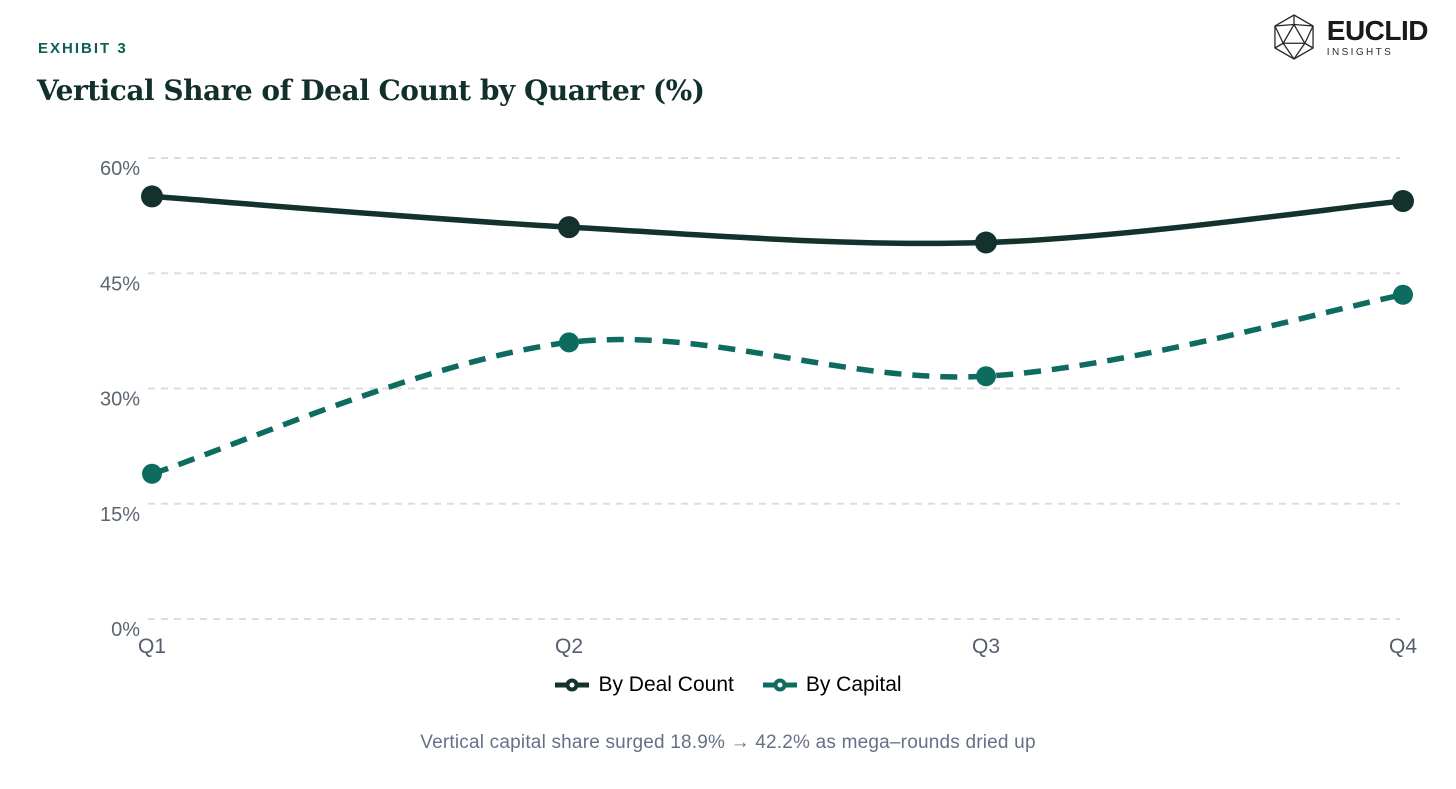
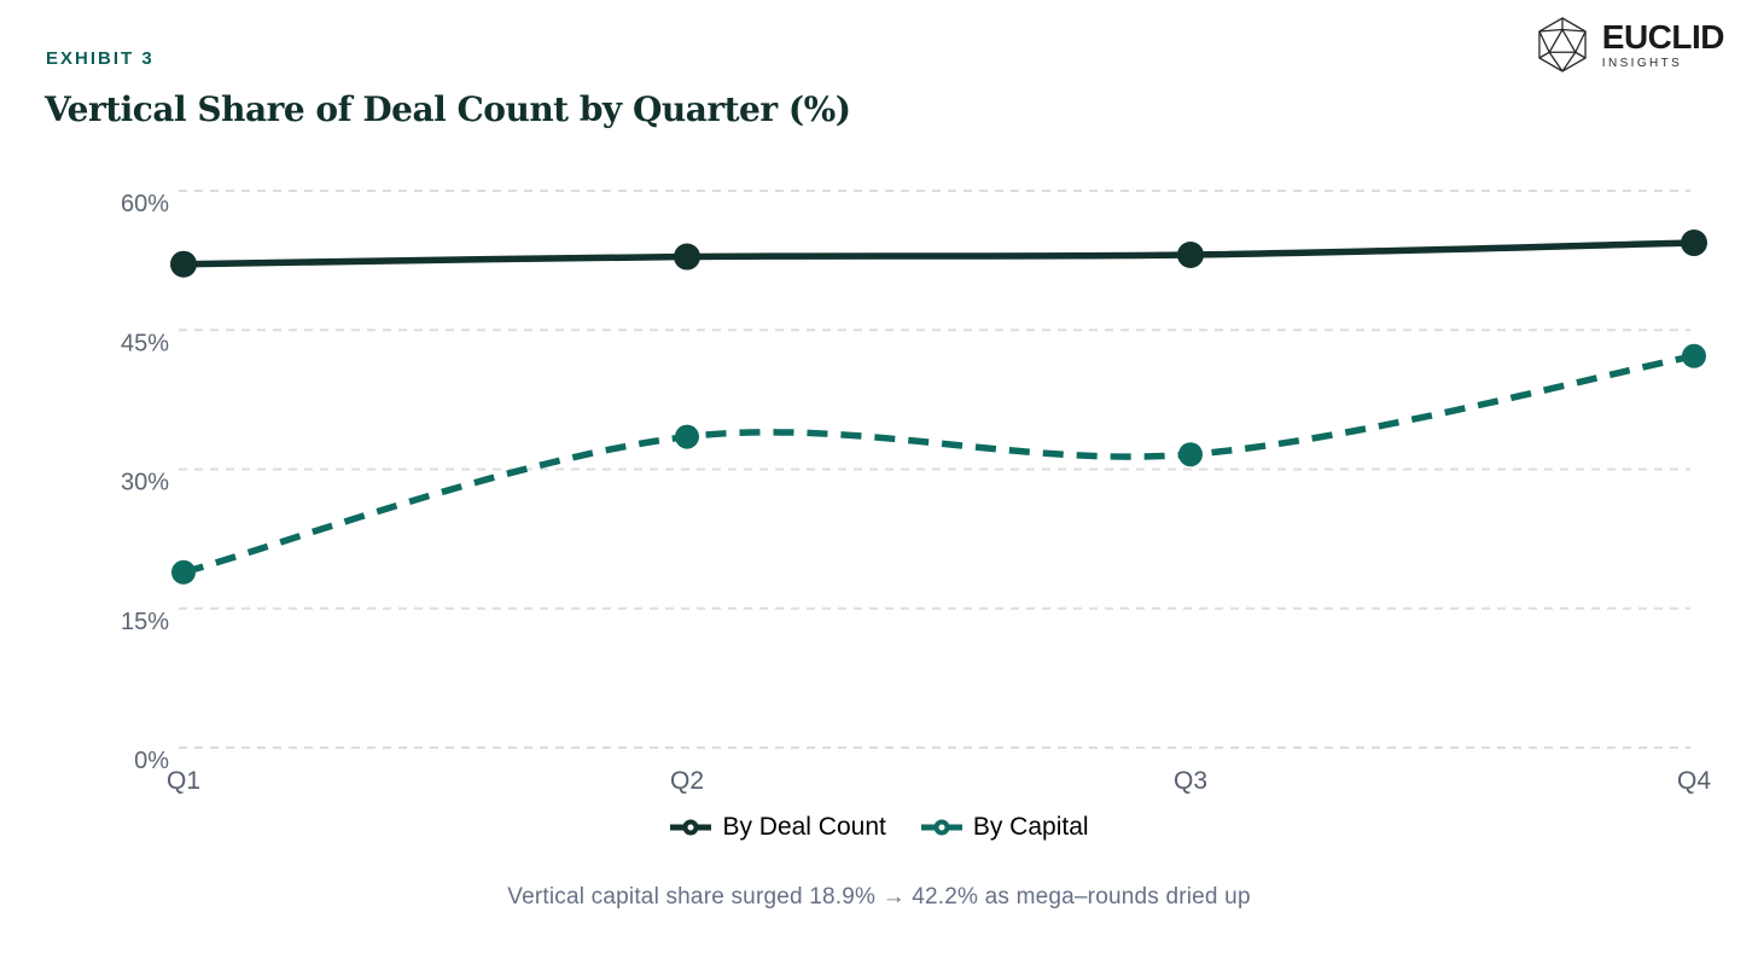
By Deal Count/Q1: 55% -> 52%
By Deal Count/Q2: 51% -> 53%
By Capital/Q2: 36% -> 34%
By Deal Count/Q3: 49% -> 53%
